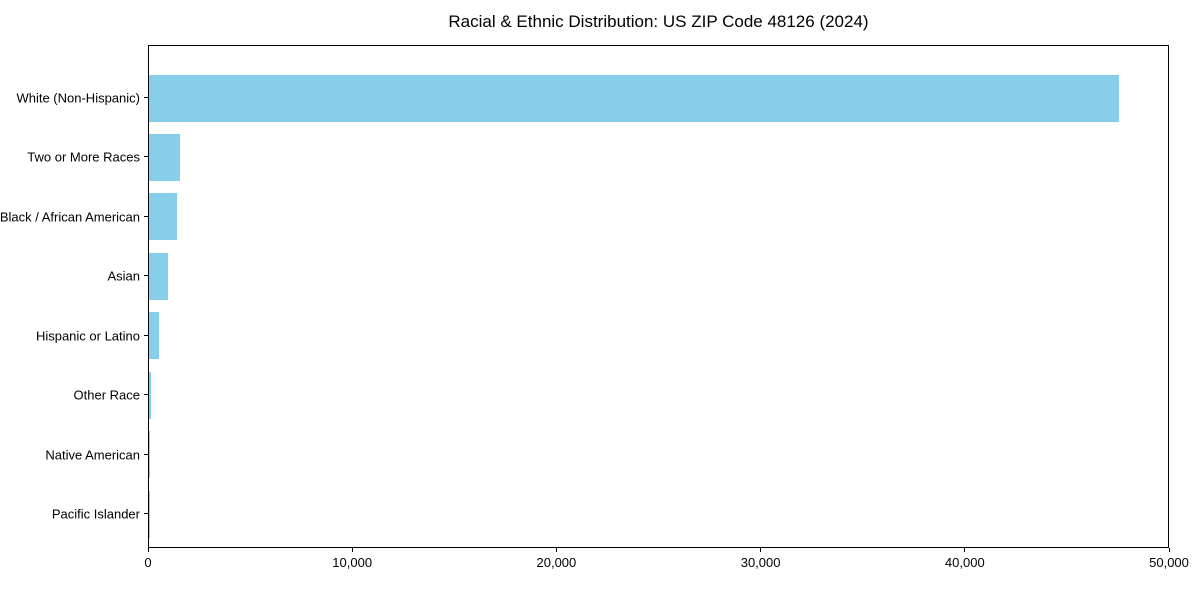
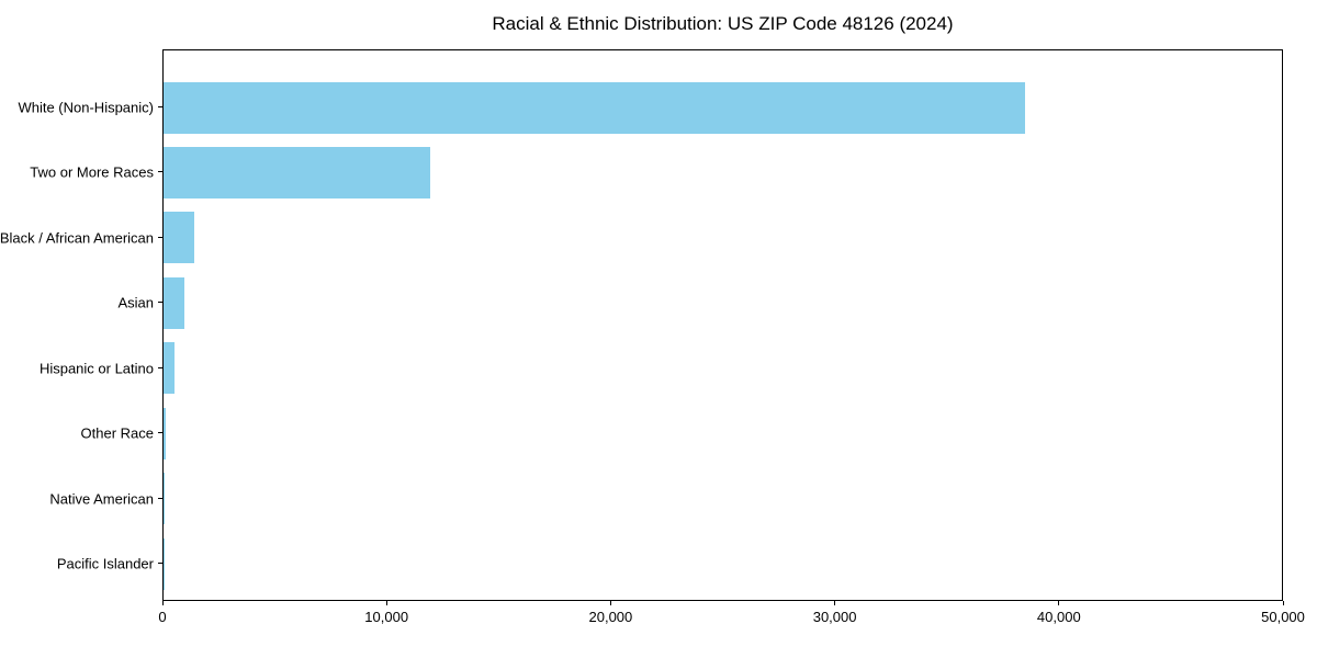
White (Non-Hispanic): 47600 -> 38500
Two or More Races: 1500 -> 11900
